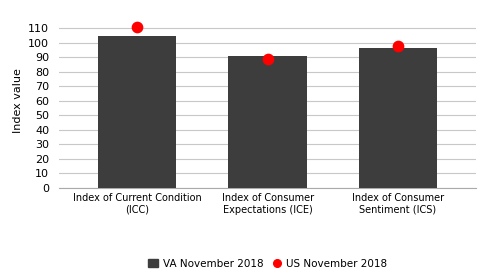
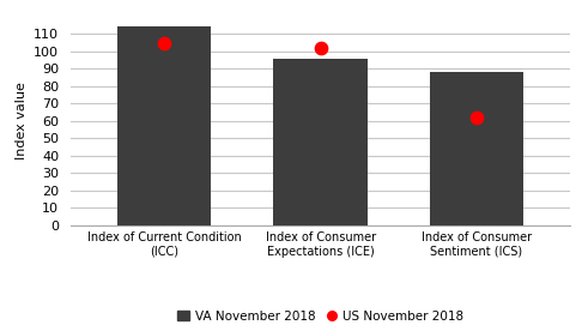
VA November 2018/Index of Current Condition (ICC): 104 -> 114
US November 2018/Index of Current Condition (ICC): 111 -> 105
VA November 2018/Index of Consumer Expectations (ICE): 91 -> 96
US November 2018/Index of Consumer Expectations (ICE): 89 -> 102
VA November 2018/Index of Consumer Sentiment (ICS): 96 -> 88
US November 2018/Index of Consumer Sentiment (ICS): 98 -> 62
